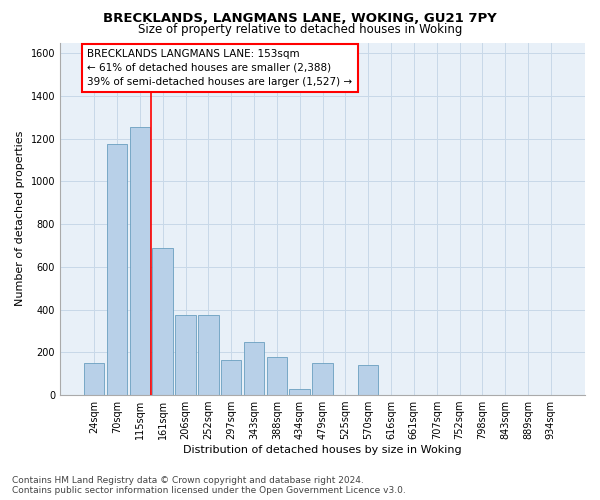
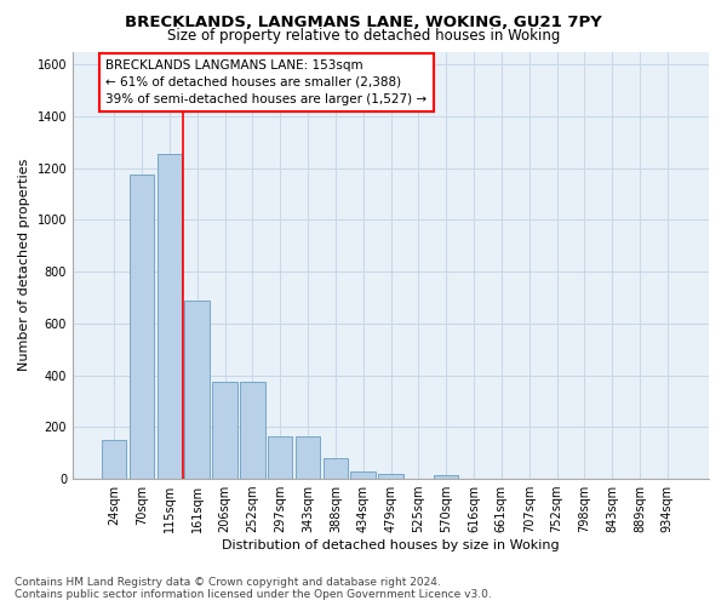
343sqm: 250 -> 165
388sqm: 180 -> 80
479sqm: 150 -> 20
570sqm: 140 -> 15
